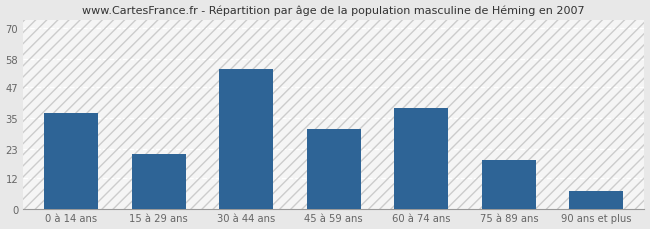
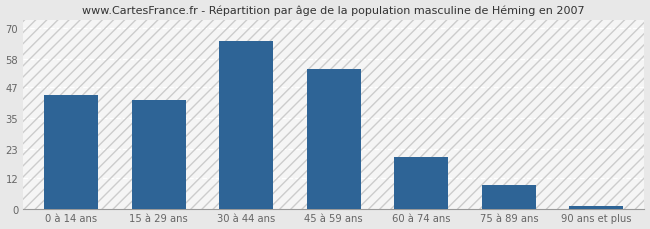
0 à 14 ans: 37 -> 44
15 à 29 ans: 21 -> 42
30 à 44 ans: 54 -> 65
45 à 59 ans: 31 -> 54
60 à 74 ans: 39 -> 20
75 à 89 ans: 19 -> 9
90 ans et plus: 7 -> 1
